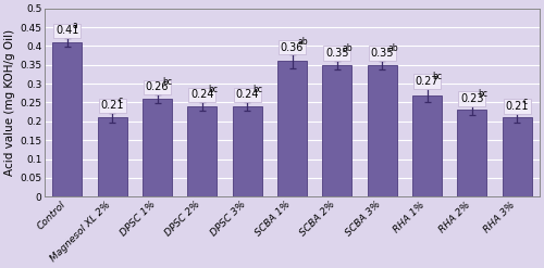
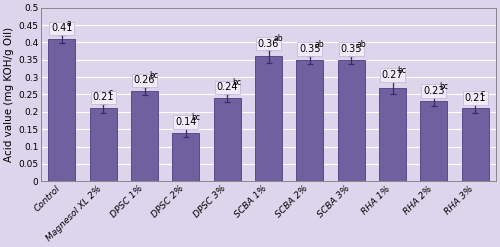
DPSC 2%: 0.24 -> 0.14
